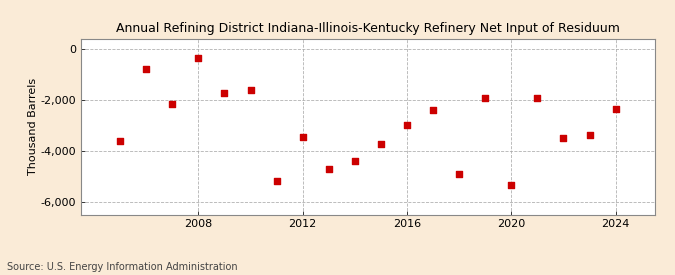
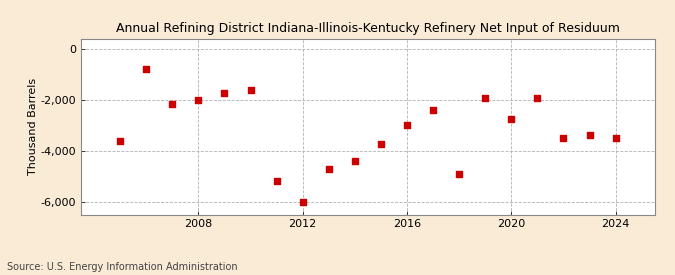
2008: -350 -> -2,000
2012: -3,450 -> -6,000
2020: -5,350 -> -2,750
2024: -2,350 -> -3,500
